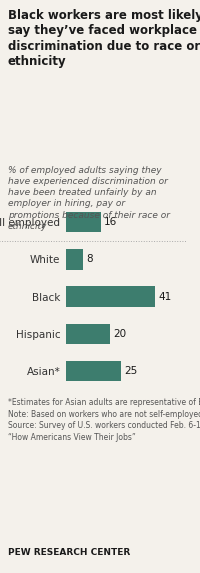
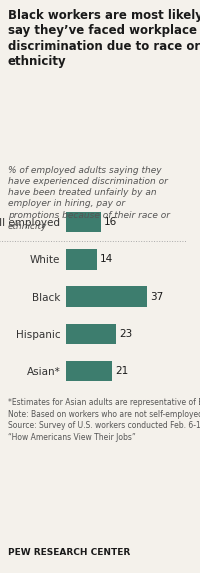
White: 8 -> 14
Black: 41 -> 37
Hispanic: 20 -> 23
Asian*: 25 -> 21
